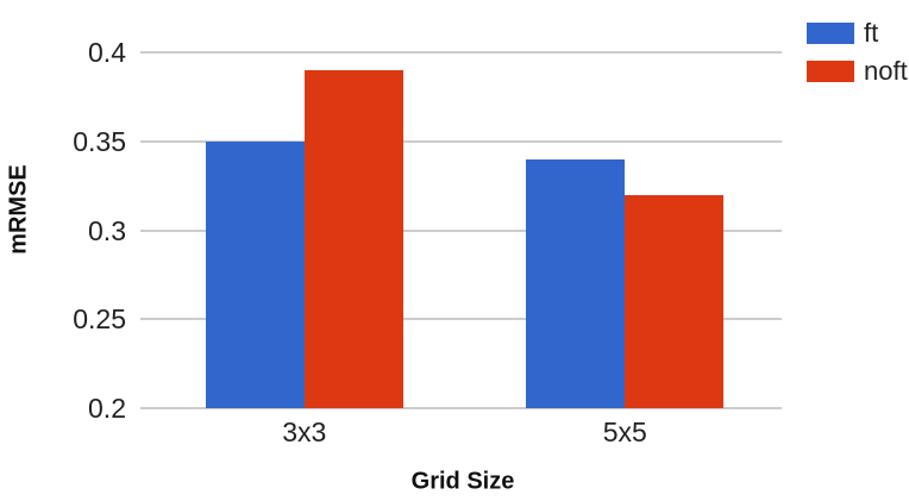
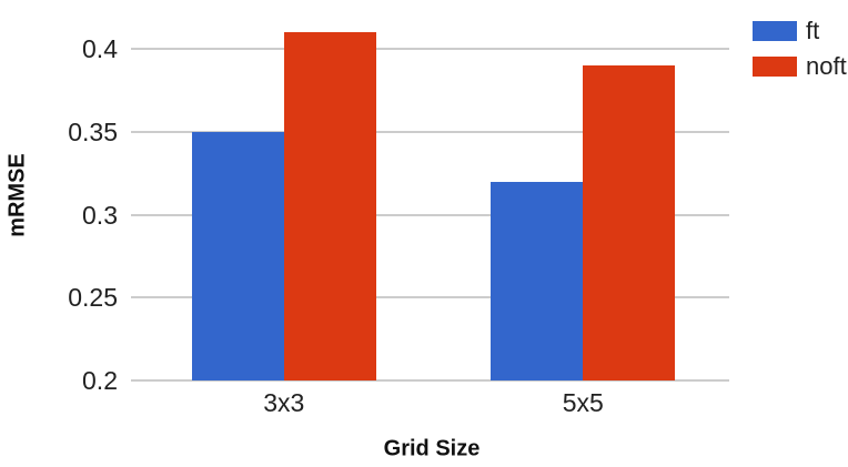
noft/3x3: 0.39 -> 0.41
ft/5x5: 0.34 -> 0.32
noft/5x5: 0.32 -> 0.39
